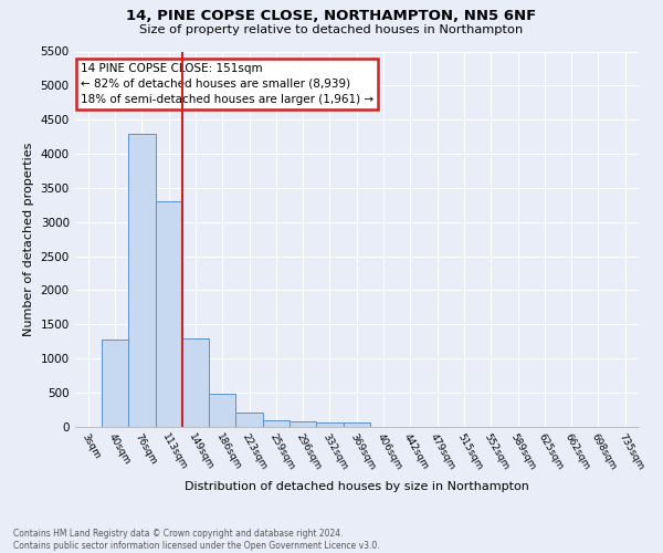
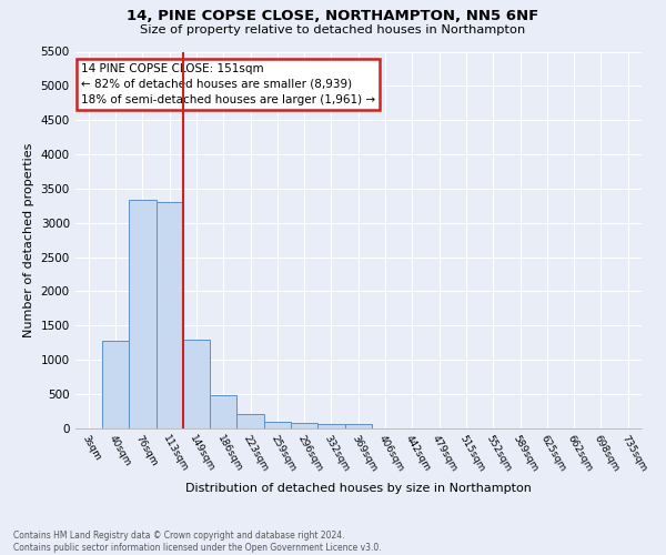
76sqm: 4300 -> 3340
